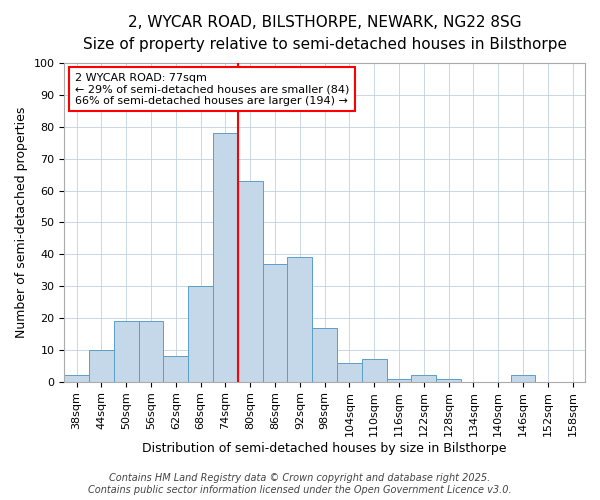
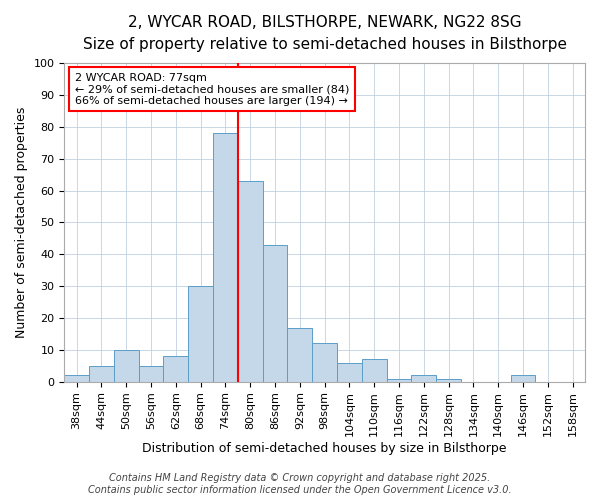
44sqm: 10 -> 5
50sqm: 19 -> 10
56sqm: 19 -> 5
86sqm: 37 -> 43
92sqm: 39 -> 17
98sqm: 17 -> 12
